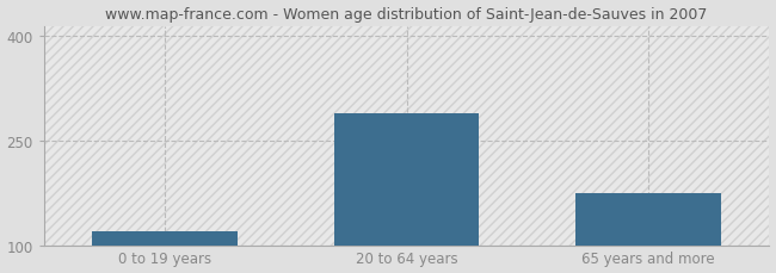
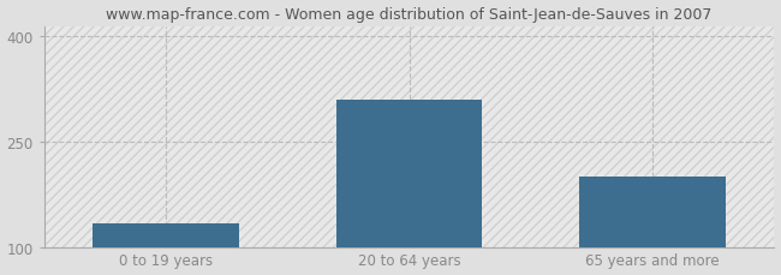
0 to 19 years: 120 -> 134
20 to 64 years: 290 -> 310
65 years and more: 175 -> 200
